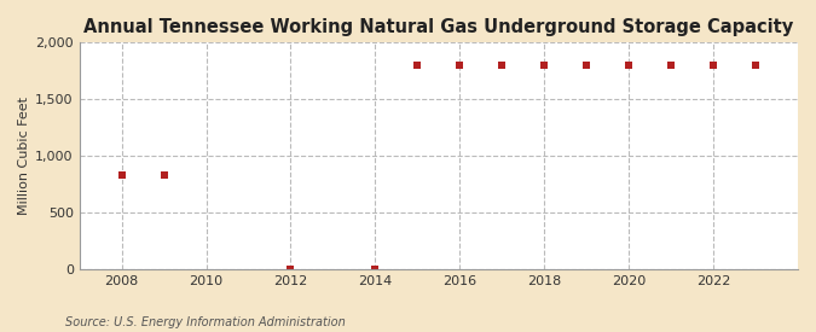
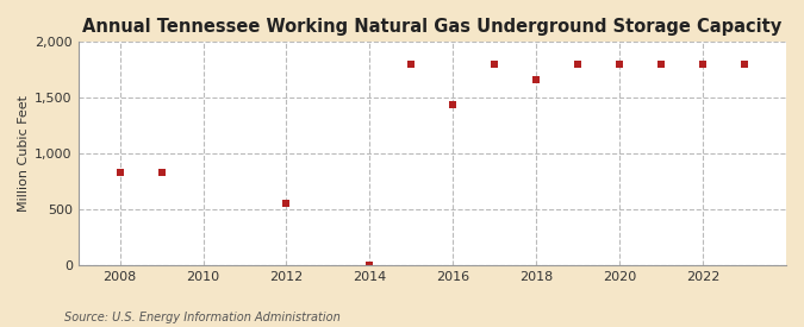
2012: 0 -> 560
2016: 1,800 -> 1,440
2018: 1,800 -> 1,660
